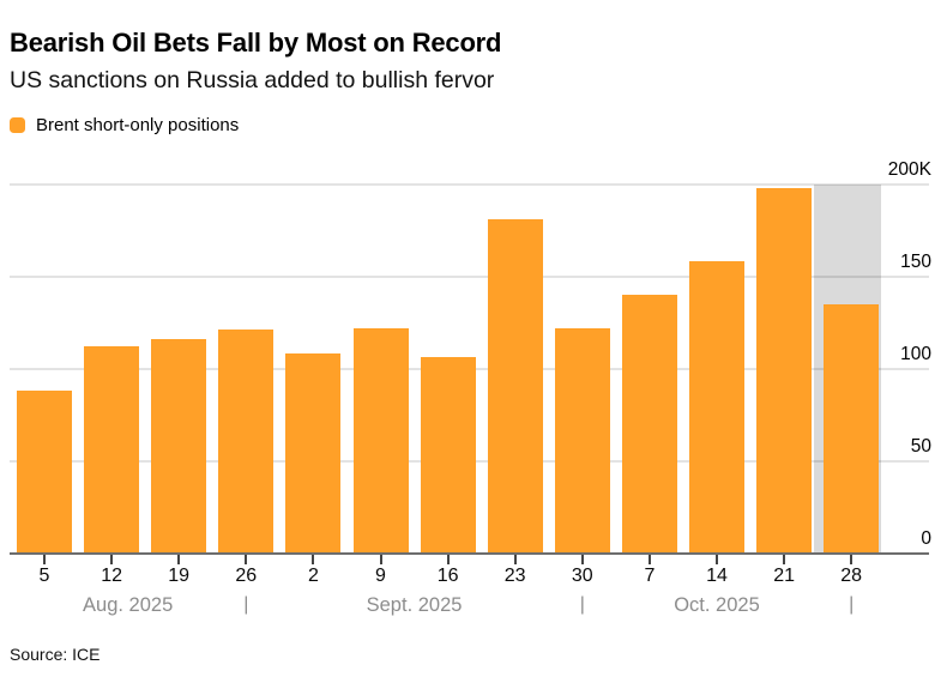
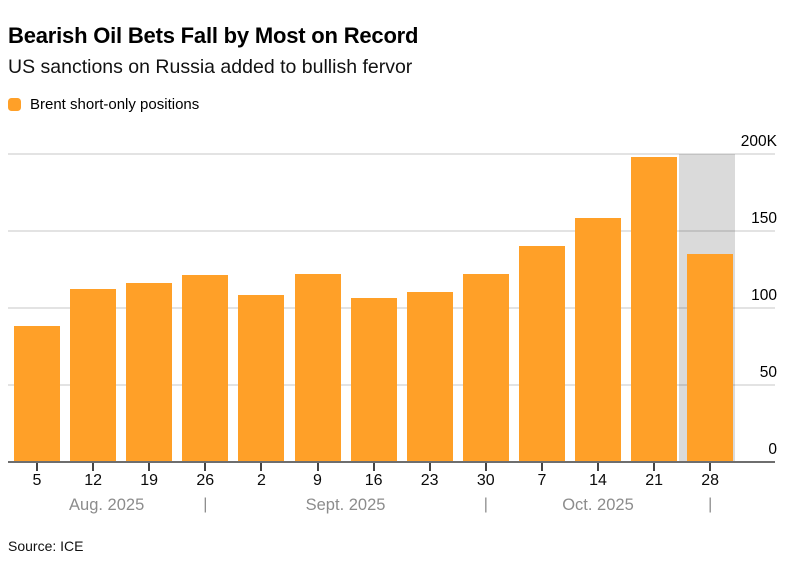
23: 181K -> 110K
